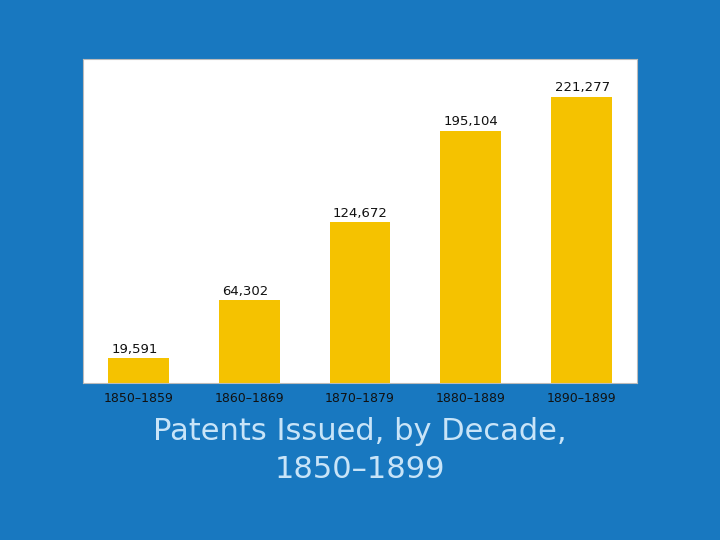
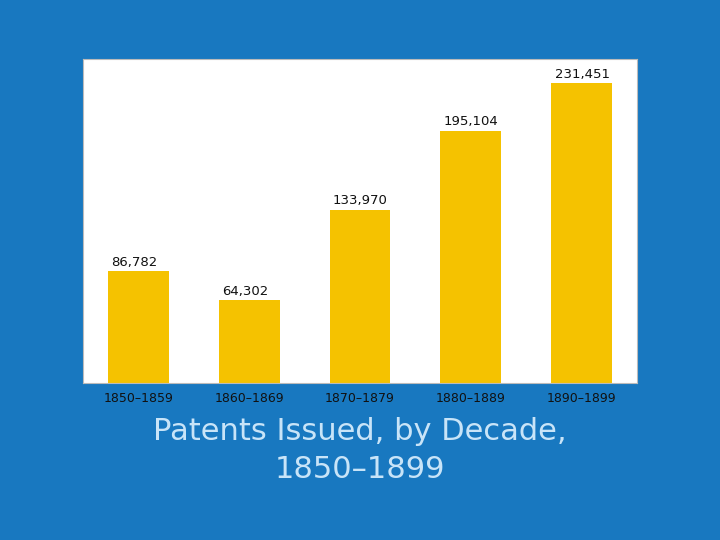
1850–1859: 19,591 -> 86,782
1870–1879: 124,672 -> 133,970
1890–1899: 221,277 -> 231,451
